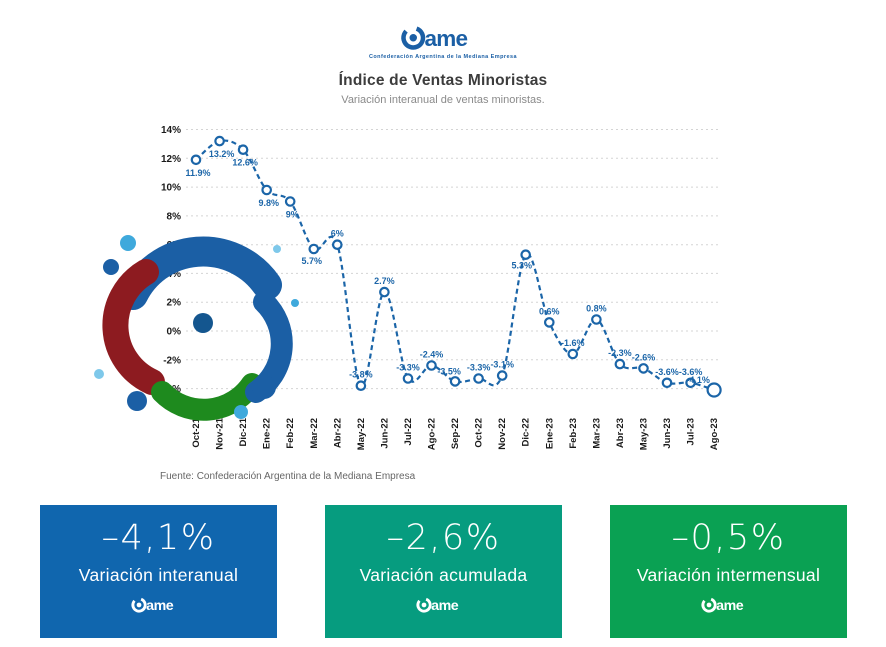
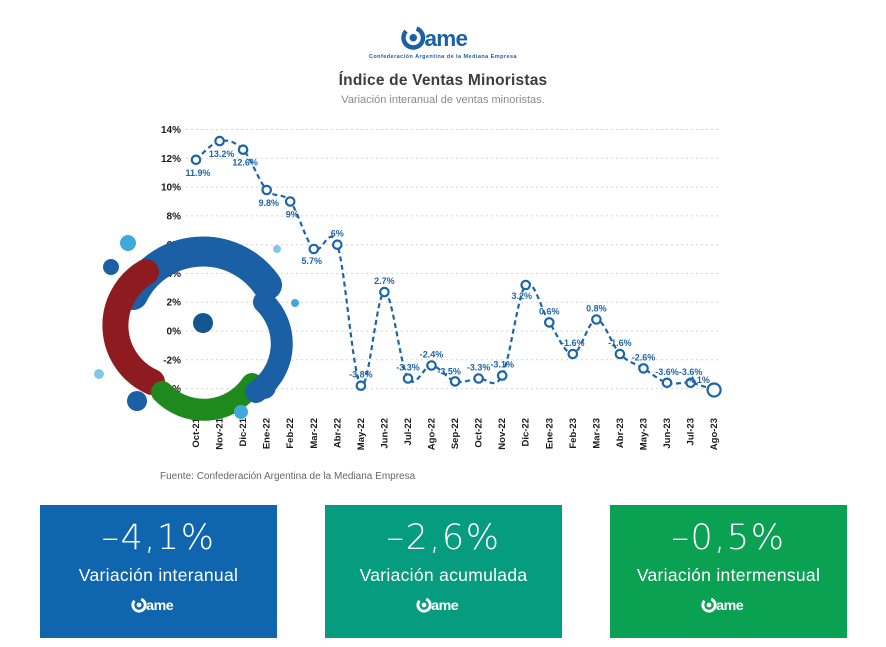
Dic-22: 5.3% -> 3.2%
Abr-23: -2.3% -> -1.6%
